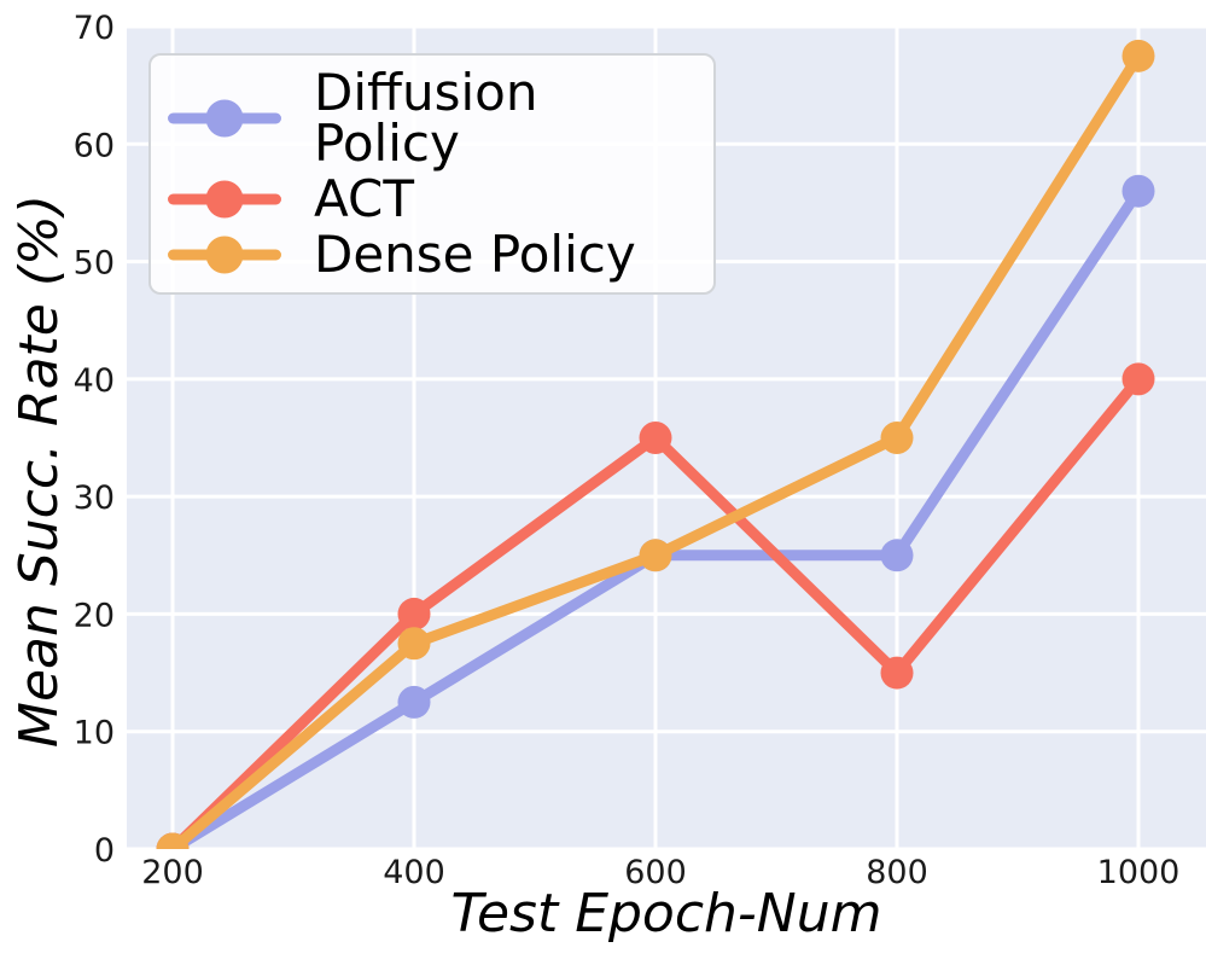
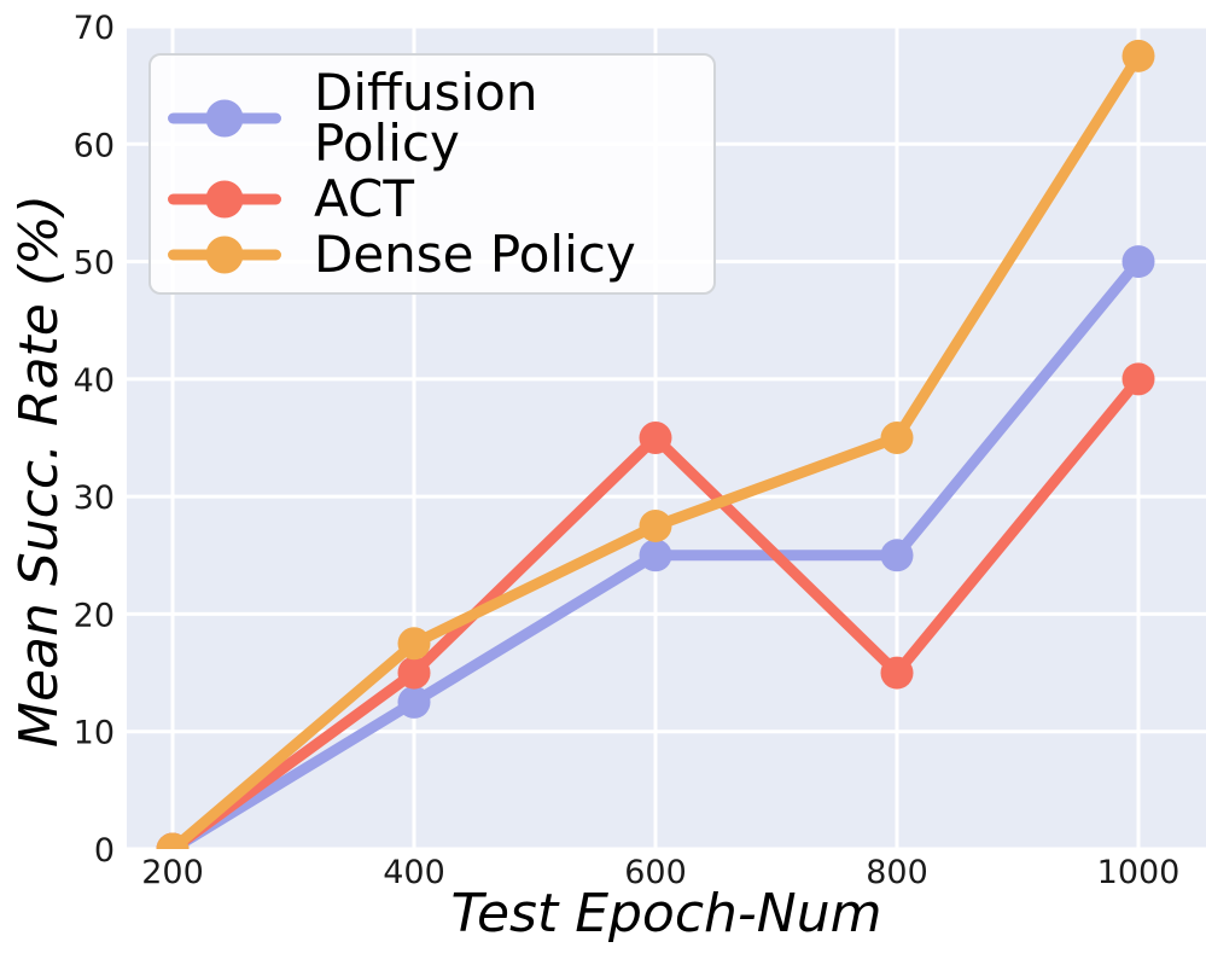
ACT/400: 20 -> 15
Dense Policy/600: 25 -> 28
Diffusion Policy/1000: 56 -> 50
